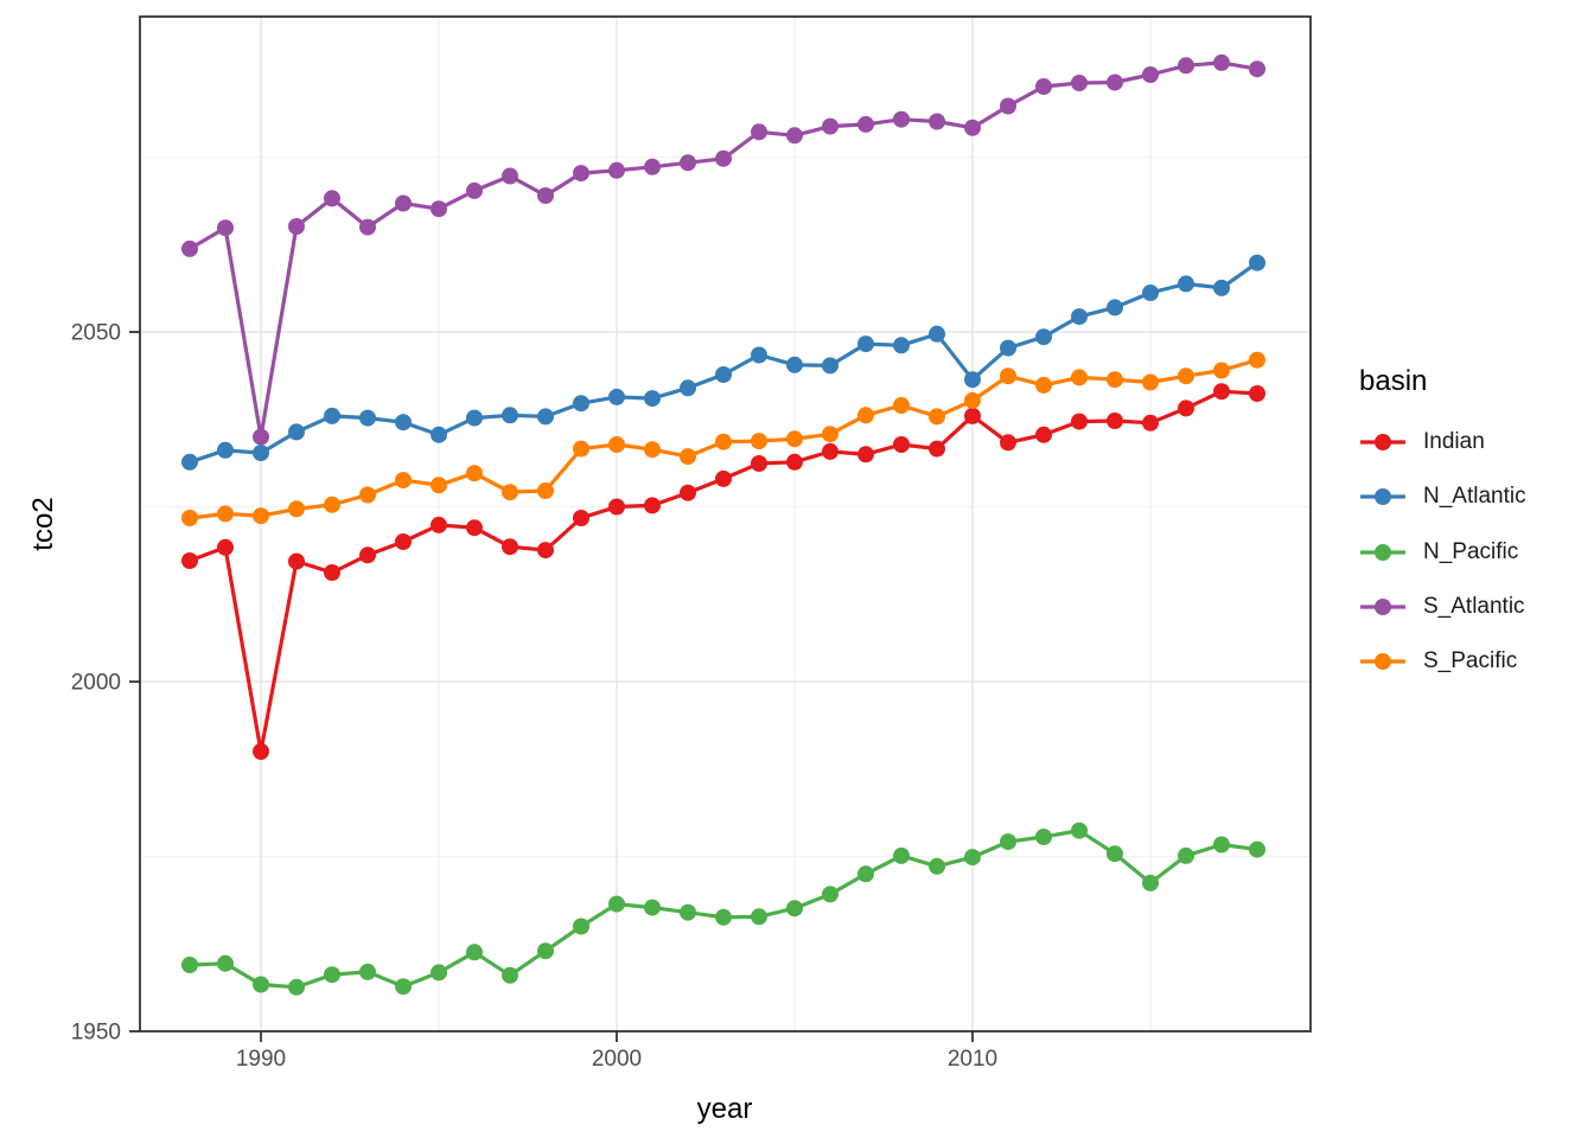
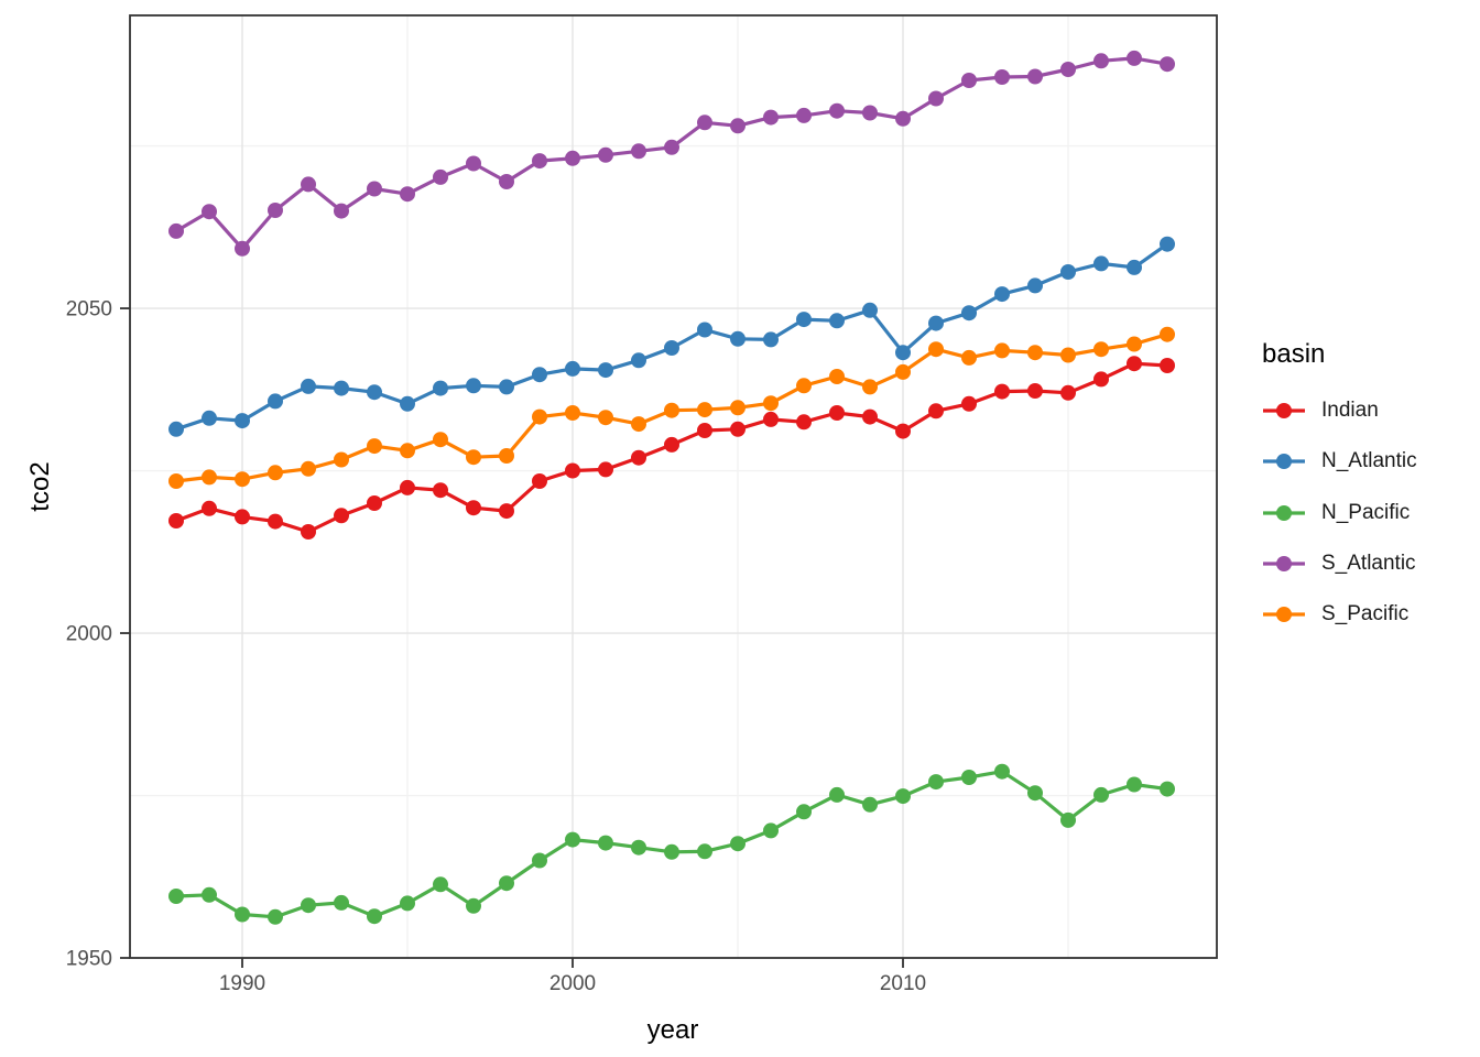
Indian/1990: 1990 -> 2018
S_Atlantic/1990: 2035 -> 2059
Indian/2010: 2038 -> 2031
